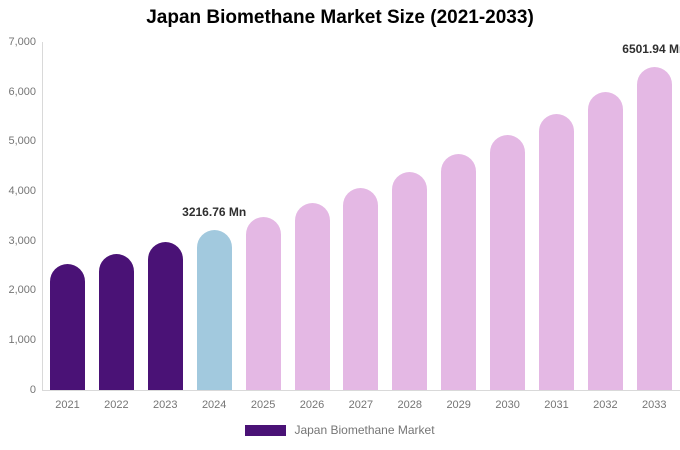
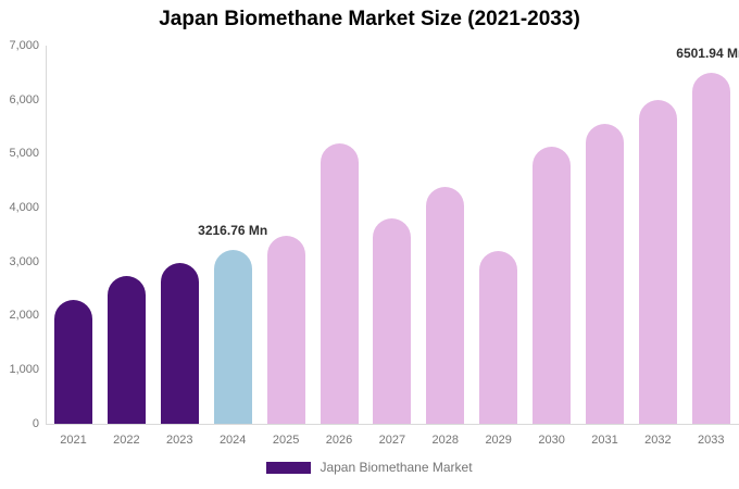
2021: 2500 -> 2300
2026: 3800 -> 5200
2027: 4100 -> 3800
2029: 4800 -> 3200
